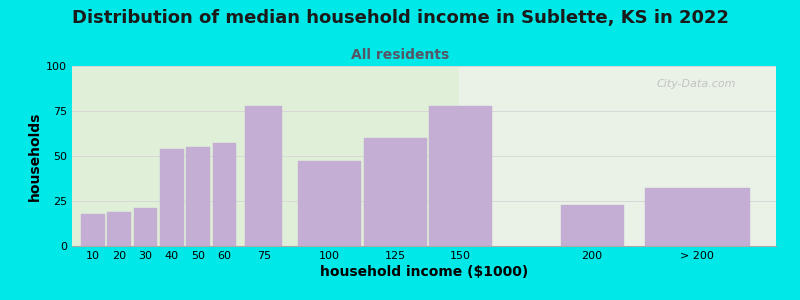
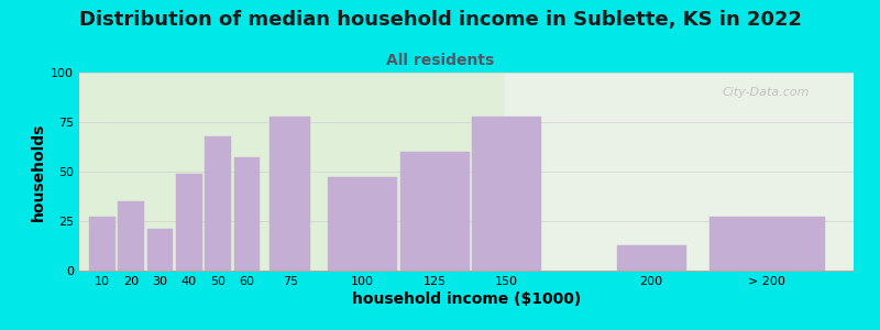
10: 18 -> 27
20: 19 -> 35
40: 54 -> 49
50: 55 -> 68
200: 23 -> 13
> 200: 32 -> 27
